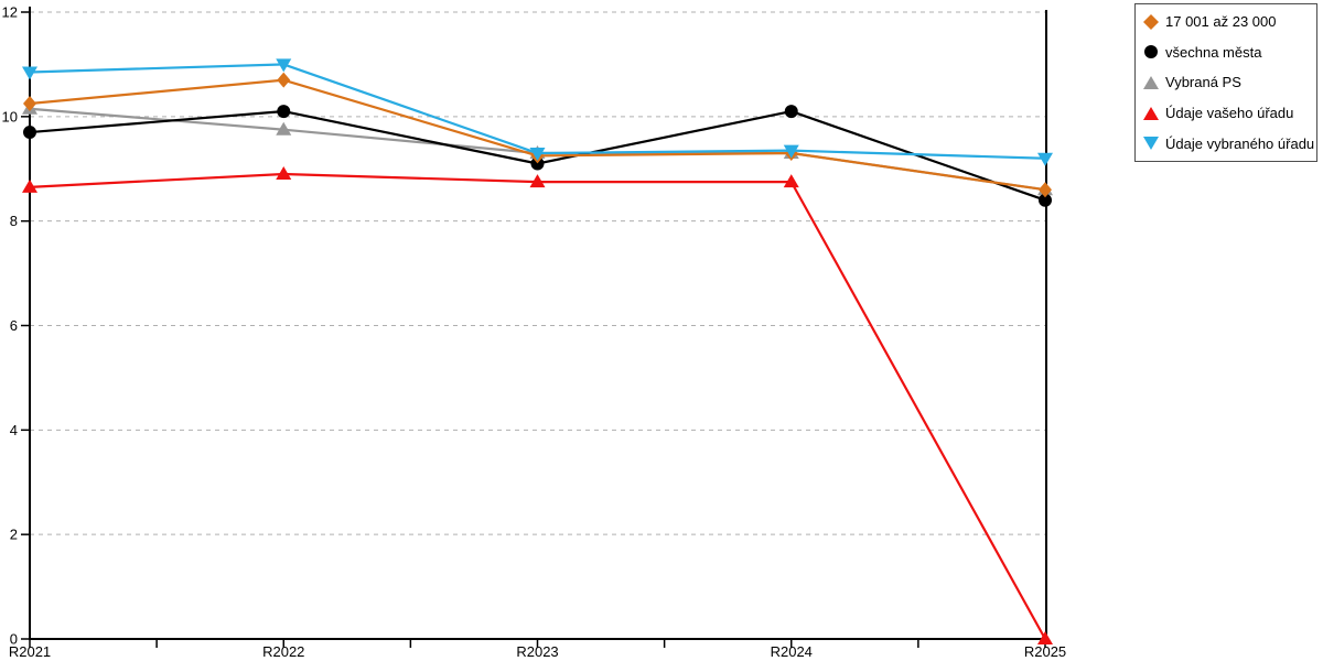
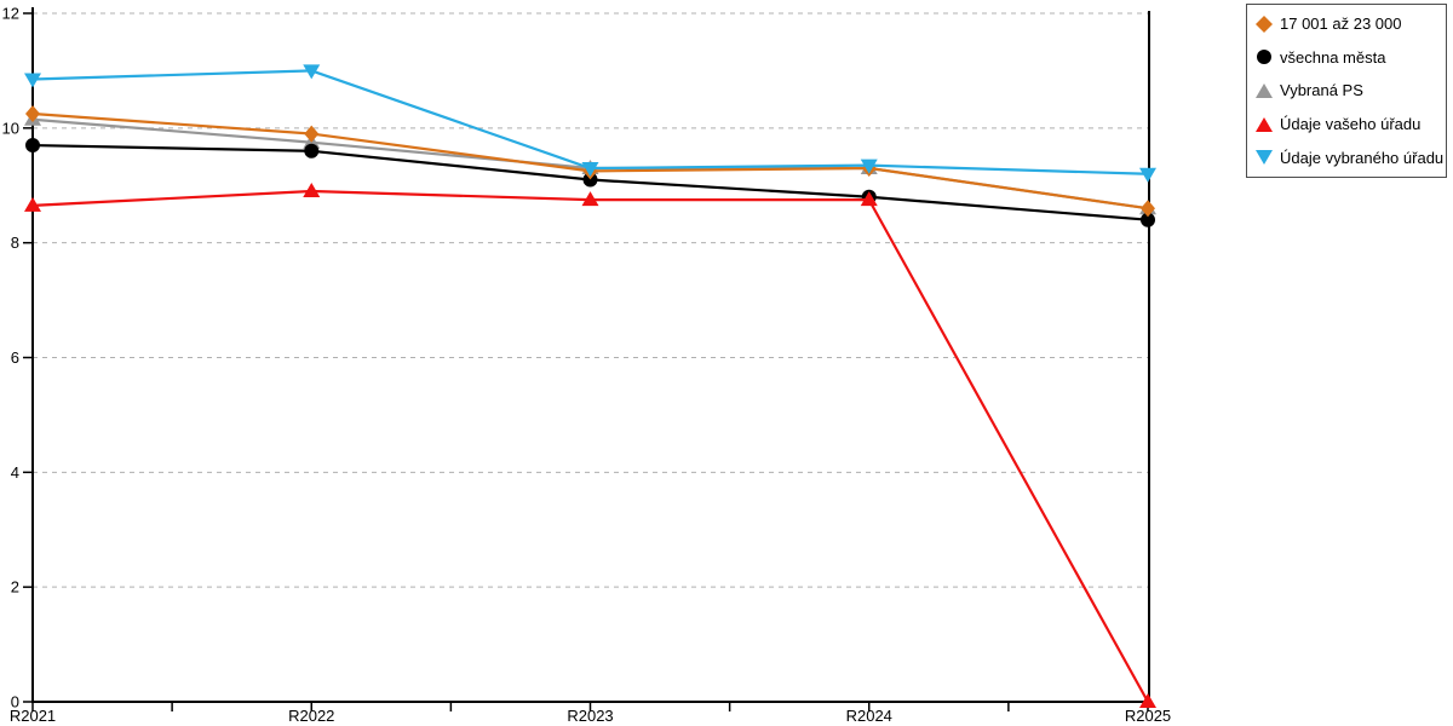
17 001 až 23 000/R2022: 10.7 -> 9.9
všechna města/R2022: 10.1 -> 9.6
všechna města/R2024: 10.1 -> 8.8
